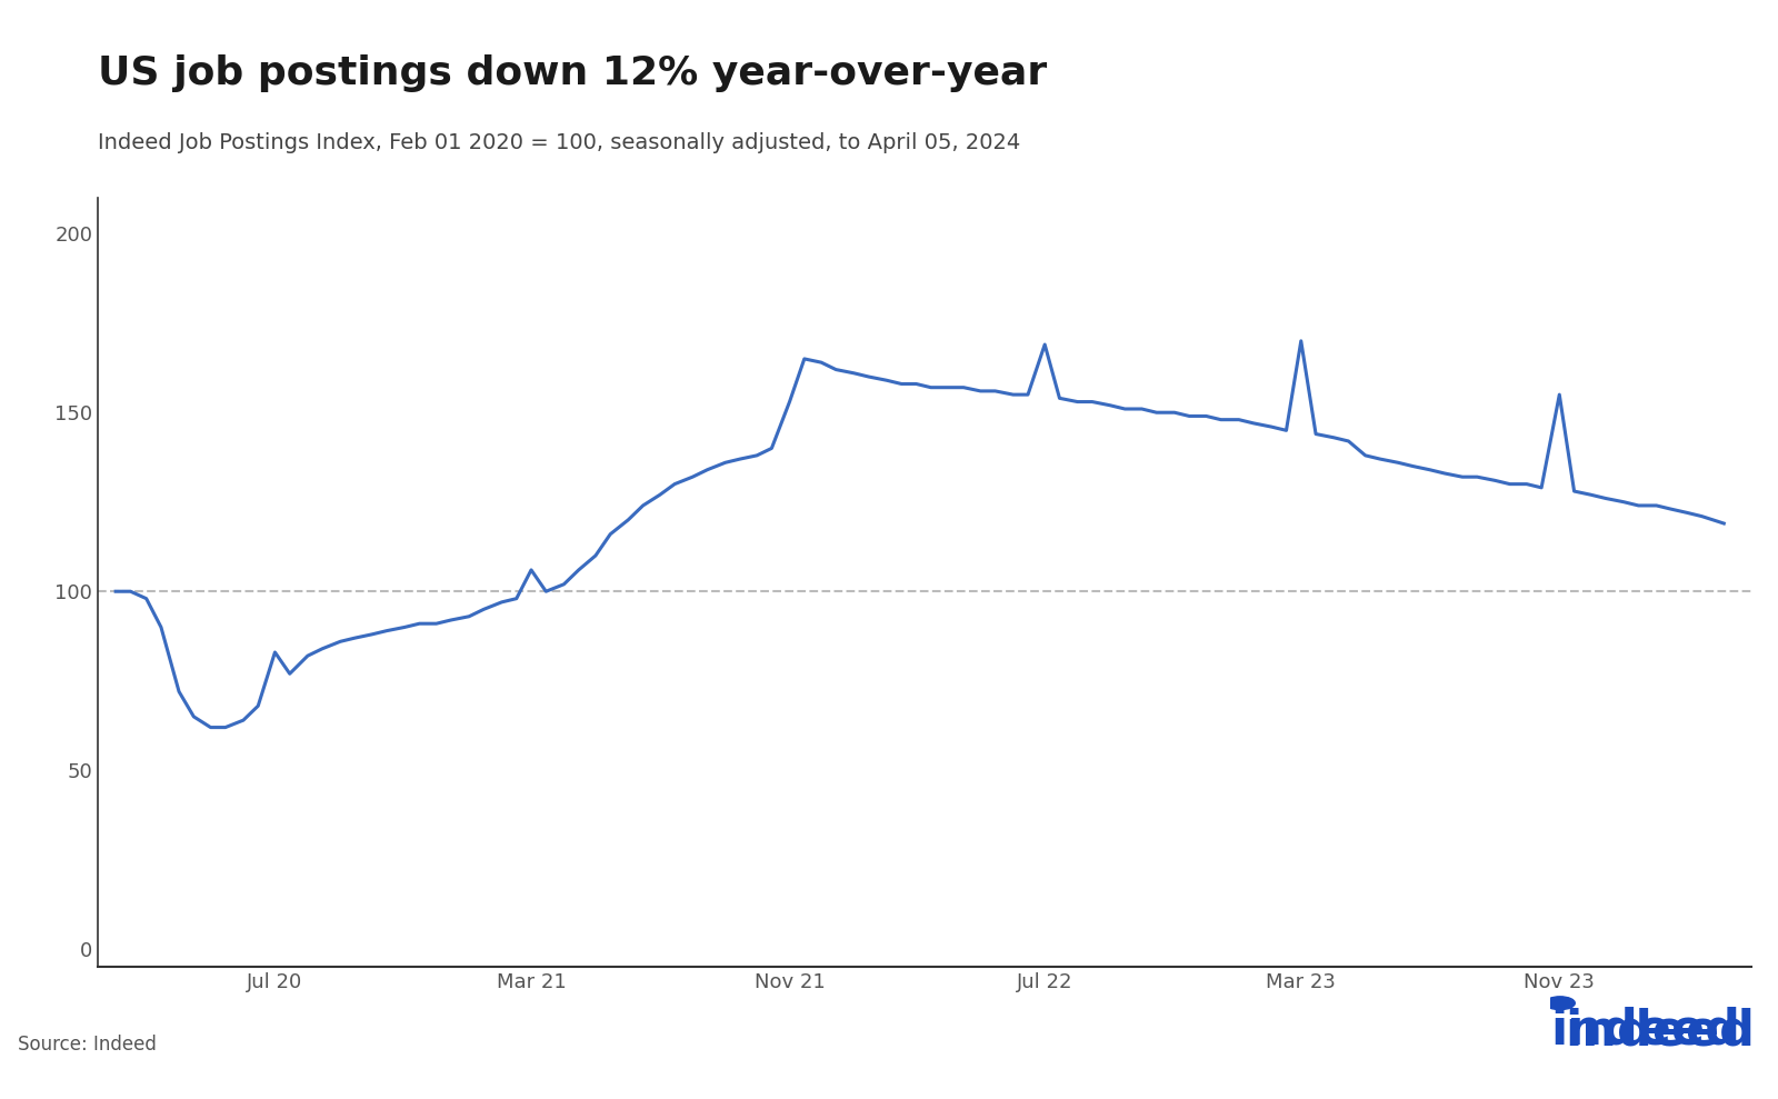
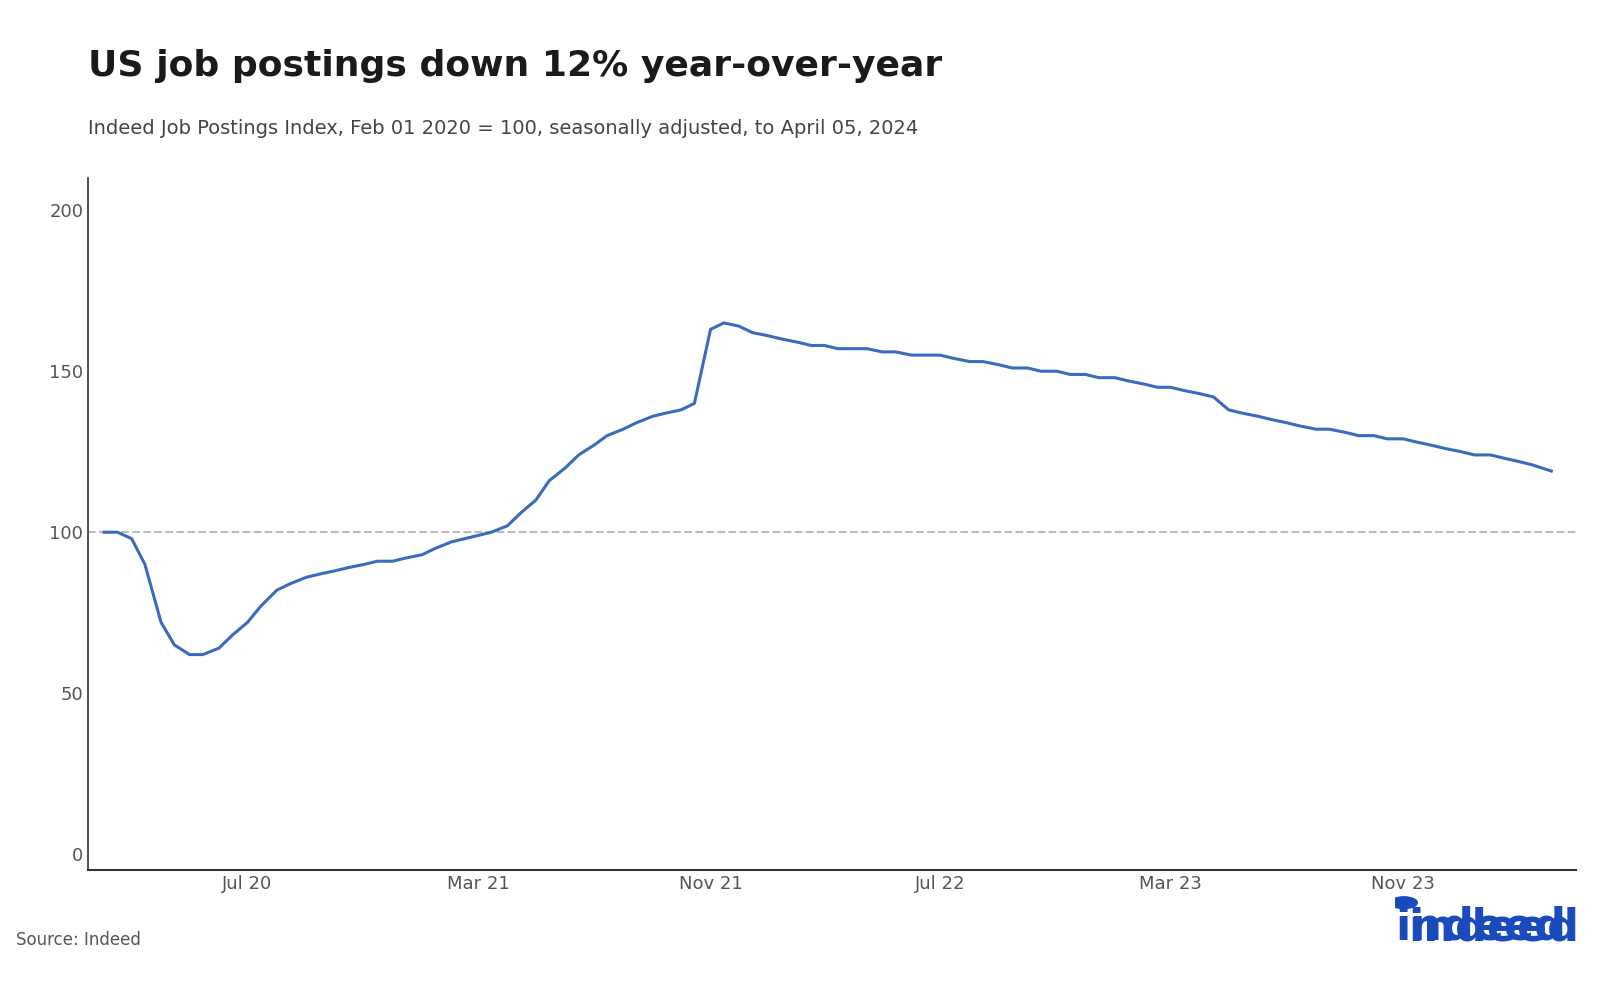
Jul 20: 83 -> 72
Mar 21: 106 -> 99
Nov 21: 153 -> 163
Jul 22: 169 -> 155
Mar 23: 170 -> 145
Nov 23: 155 -> 129
